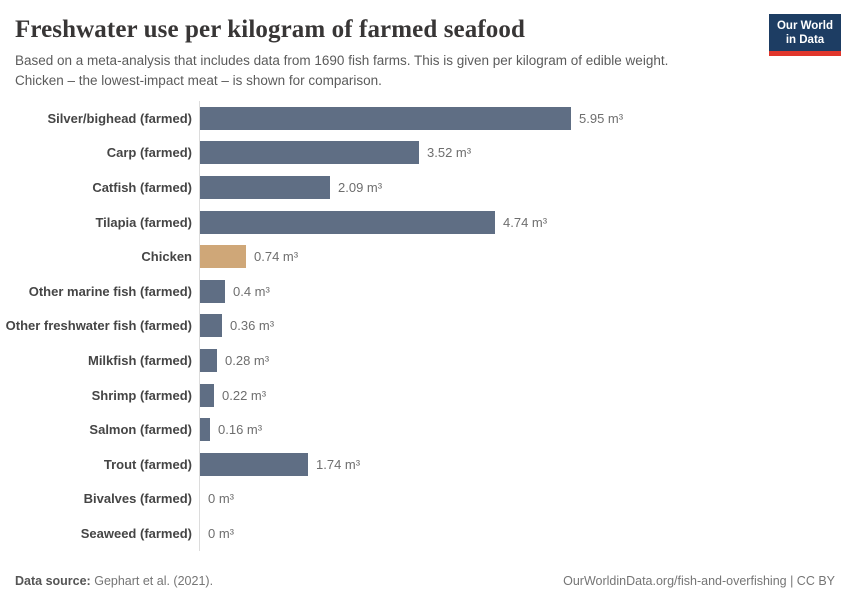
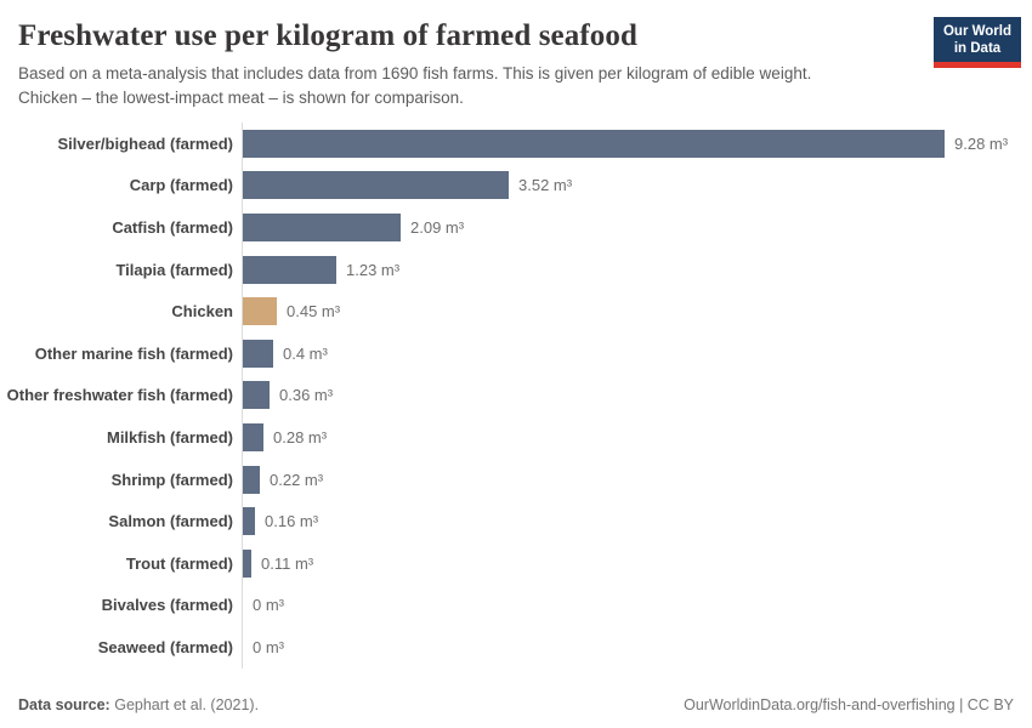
Silver/bighead (farmed): 5.95 -> 9.28
Tilapia (farmed): 4.74 -> 1.23
Chicken: 0.74 -> 0.45
Trout (farmed): 1.74 -> 0.11
